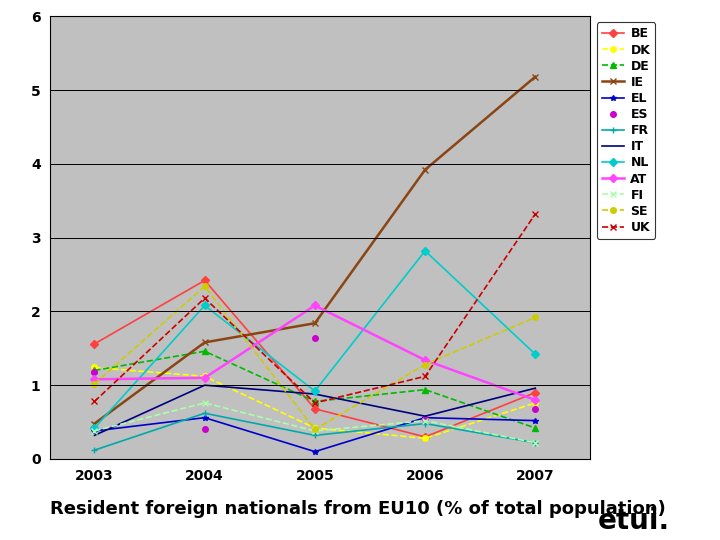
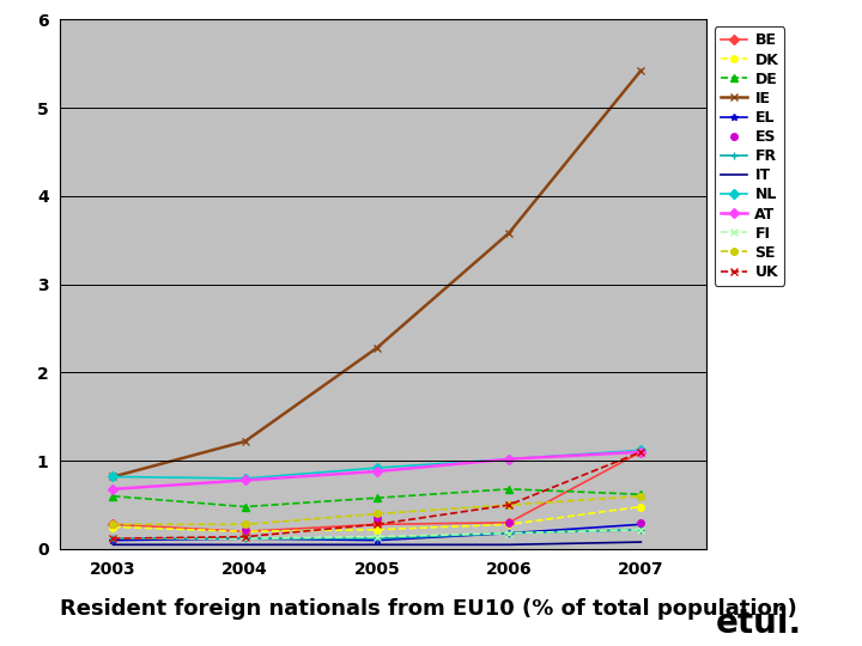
BE/2003: 1.56 -> 0.28
DK/2003: 1.24 -> 0.25
DE/2003: 1.20 -> 0.60
IE/2003: 0.48 -> 0.82
EL/2003: 0.38 -> 0.10
ES/2003: 1.18 -> 0.28
IT/2003: 0.32 -> 0.05
NL/2003: 0.42 -> 0.82
AT/2003: 1.08 -> 0.68
FI/2003: 0.38 -> 0.12
SE/2003: 1.02 -> 0.28
UK/2003: 0.78 -> 0.12
BE/2004: 2.42 -> 0.20
DK/2004: 1.12 -> 0.20
DE/2004: 1.46 -> 0.48
IE/2004: 1.58 -> 1.22
EL/2004: 0.56 -> 0.12
ES/2004: 0.40 -> 0.22
FR/2004: 0.62 -> 0.12
IT/2004: 1.00 -> 0.05
NL/2004: 2.08 -> 0.80
AT/2004: 1.10 -> 0.78
FI/2004: 0.76 -> 0.12
SE/2004: 2.34 -> 0.28
UK/2004: 2.18 -> 0.14
BE/2005: 0.68 -> 0.28
DK/2005: 0.42 -> 0.22
DE/2005: 0.78 -> 0.58
IE/2005: 1.84 -> 2.28
ES/2005: 1.64 -> 0.35
FR/2005: 0.32 -> 0.12
IT/2005: 0.88 -> 0.05
AT/2005: 2.08 -> 0.88
FI/2005: 0.38 -> 0.14
UK/2005: 0.76 -> 0.28
DE/2006: 0.94 -> 0.68
IE/2006: 3.92 -> 3.58
EL/2006: 0.56 -> 0.18
ES/2006: 0.54 -> 0.30
FR/2006: 0.48 -> 0.18
IT/2006: 0.58 -> 0.05
NL/2006: 2.82 -> 1.02
AT/2006: 1.34 -> 1.02
FI/2006: 0.52 -> 0.18
SE/2006: 1.28 -> 0.50
UK/2006: 1.12 -> 0.50
BE/2007: 0.90 -> 1.10
DK/2007: 0.76 -> 0.48
DE/2007: 0.42 -> 0.62
IE/2007: 5.18 -> 5.42
EL/2007: 0.52 -> 0.28
ES/2007: 0.68 -> 0.30
IT/2007: 0.96 -> 0.08
NL/2007: 1.42 -> 1.12
AT/2007: 0.80 -> 1.10
SE/2007: 1.92 -> 0.60
UK/2007: 3.32 -> 1.10
